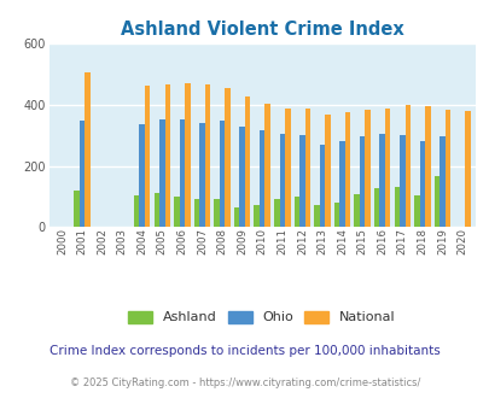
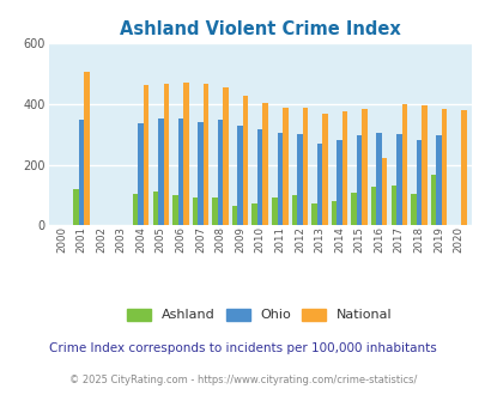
National/2016: 386 -> 220
